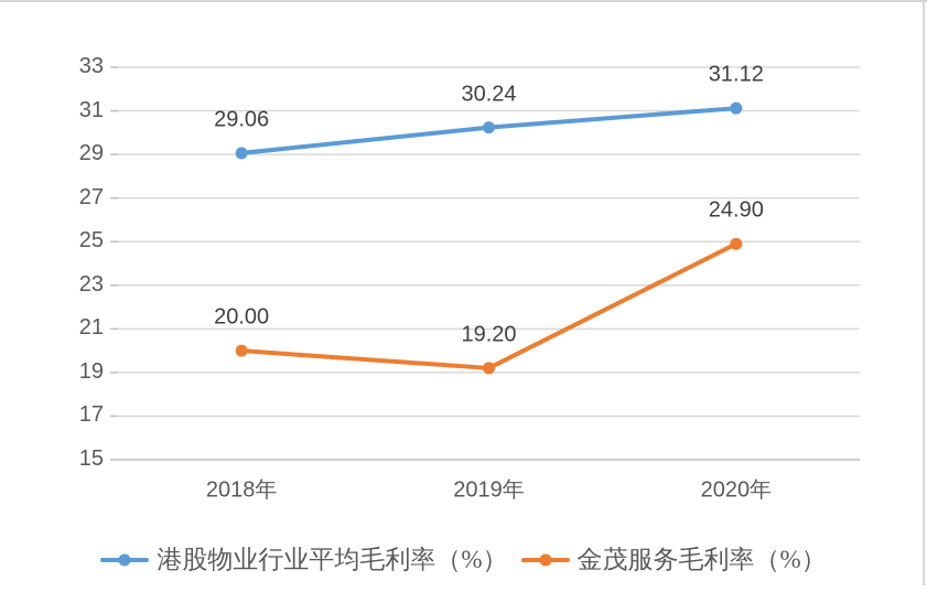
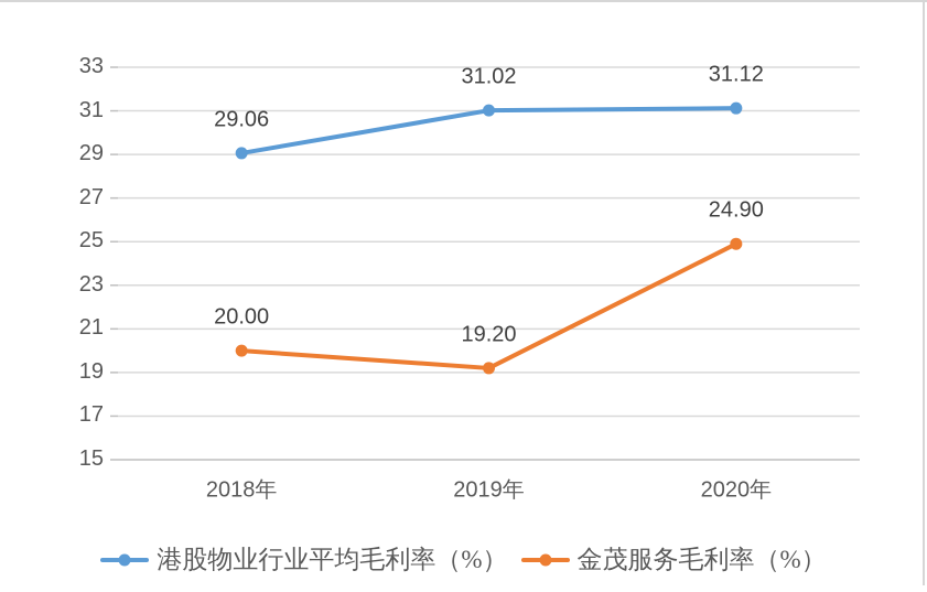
港股物业行业平均毛利率（%）/2019年: 30.24 -> 31.02
